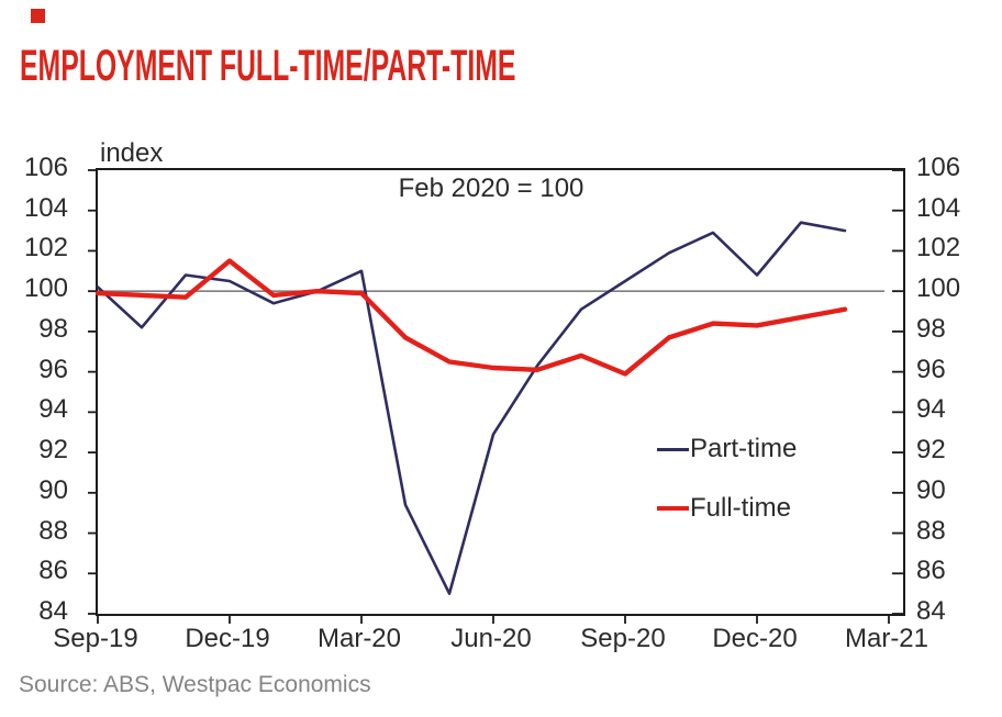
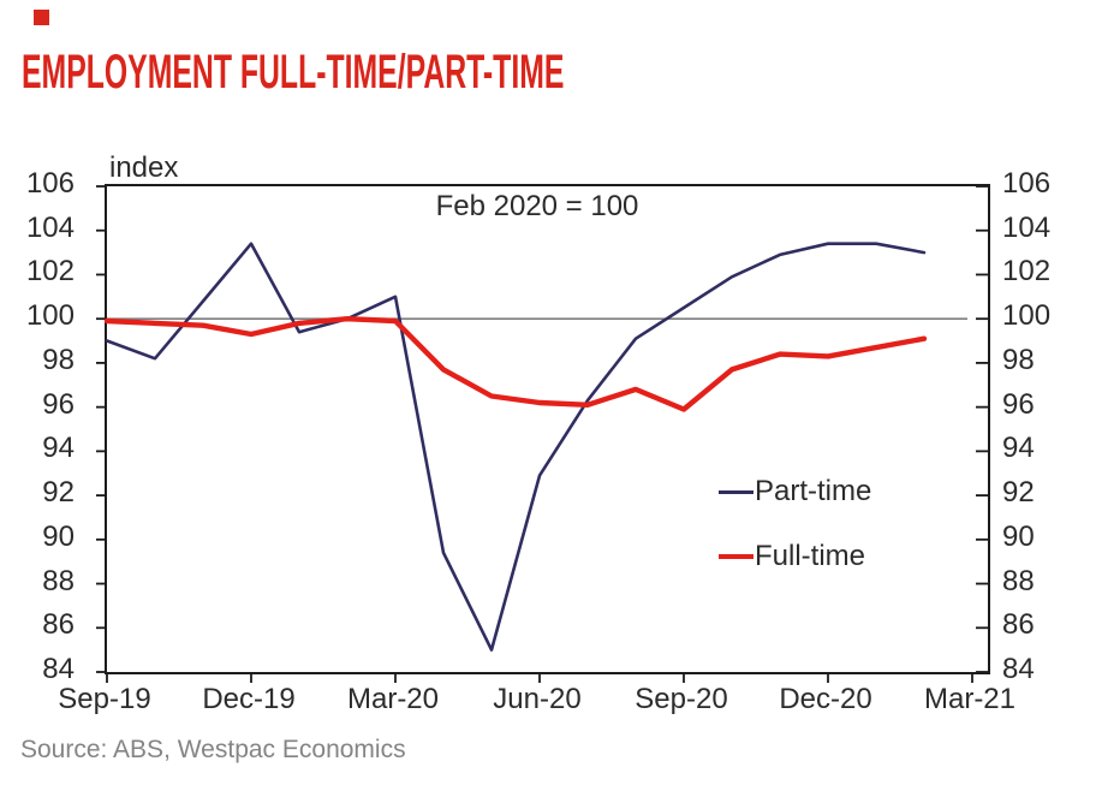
Part-time/Sep-19: 100.2 -> 99.0
Part-time/Dec-19: 100.5 -> 103.4
Full-time/Dec-19: 101.5 -> 99.3
Part-time/Dec-20: 100.8 -> 103.4
